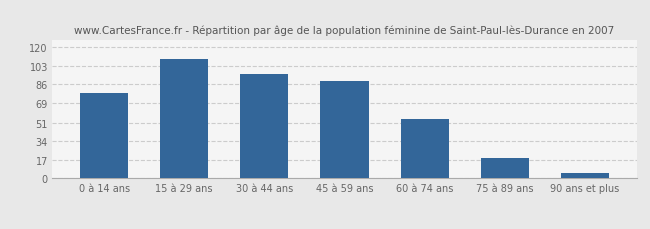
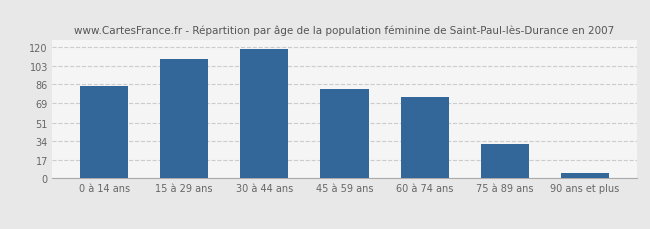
0 à 14 ans: 78 -> 84
30 à 44 ans: 95 -> 118
45 à 59 ans: 89 -> 82
60 à 74 ans: 54 -> 74
75 à 89 ans: 19 -> 31
